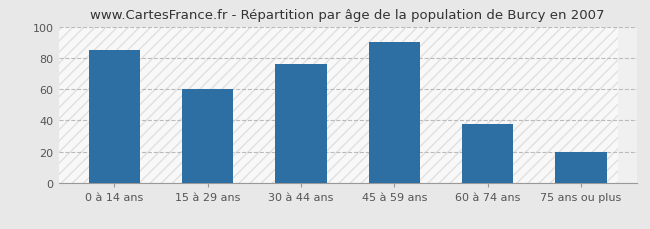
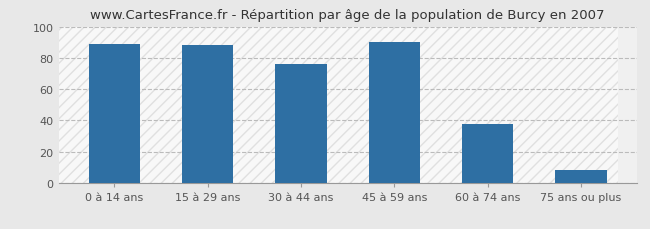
0 à 14 ans: 85 -> 89
15 à 29 ans: 60 -> 88
75 ans ou plus: 20 -> 8
